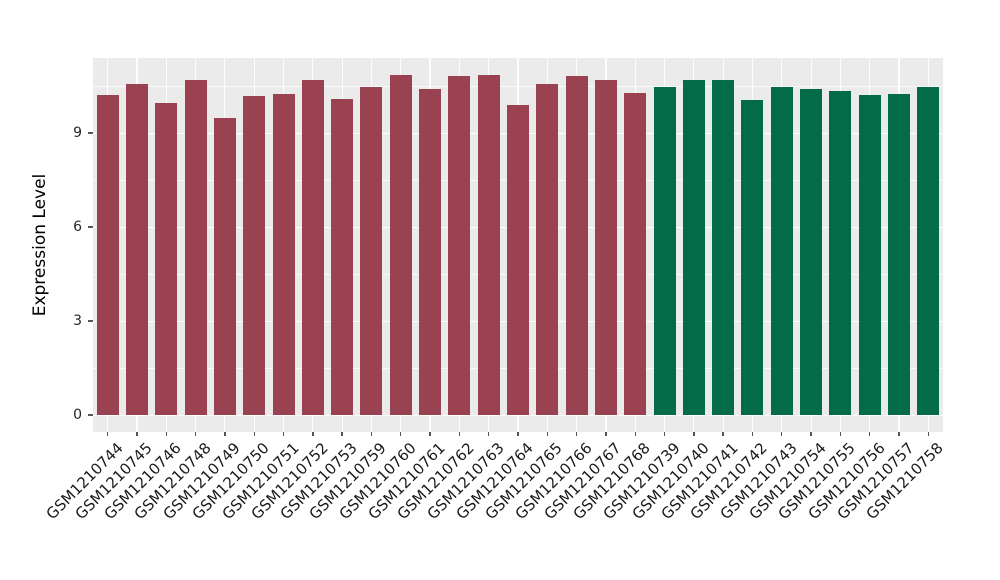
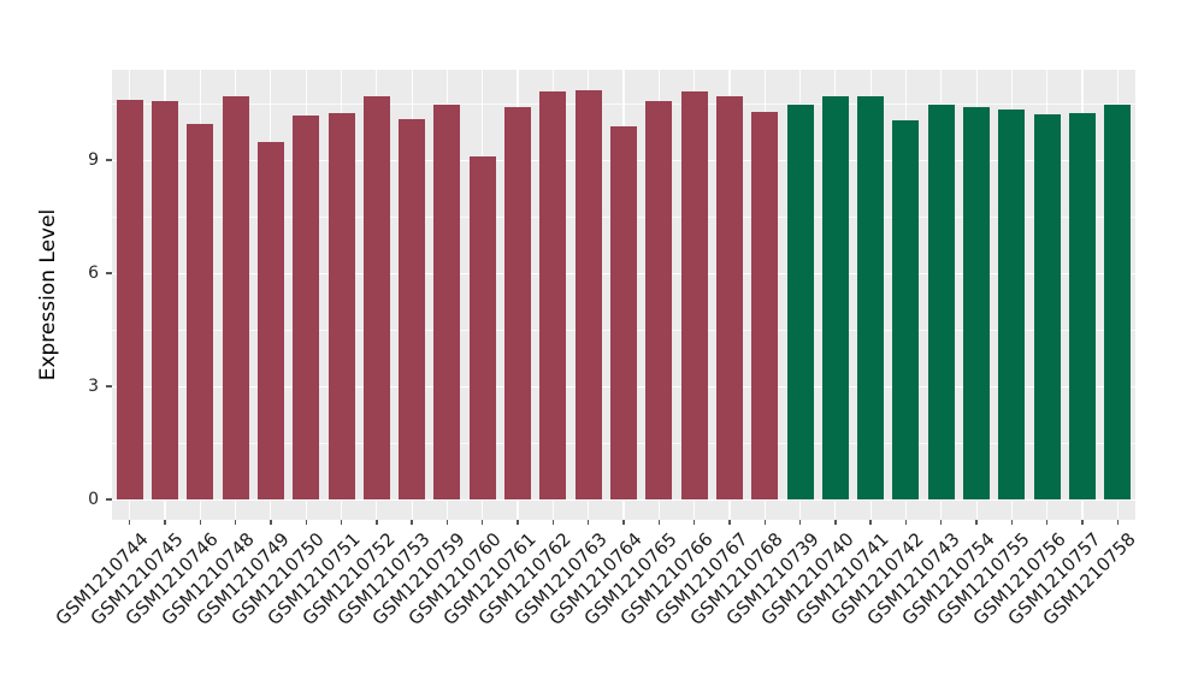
GSM1210744: 10.2 -> 10.6
GSM1210760: 10.9 -> 9.1
